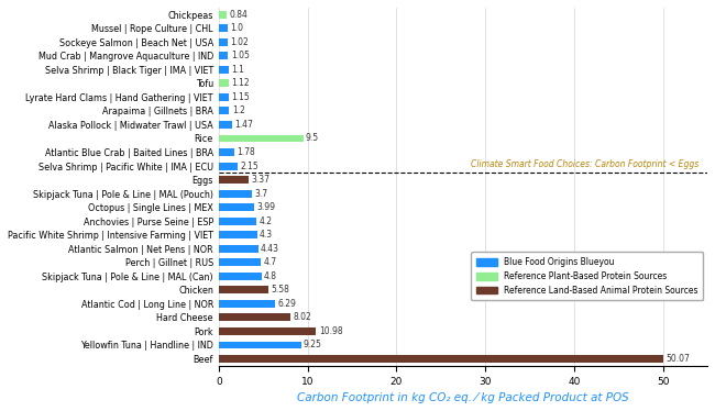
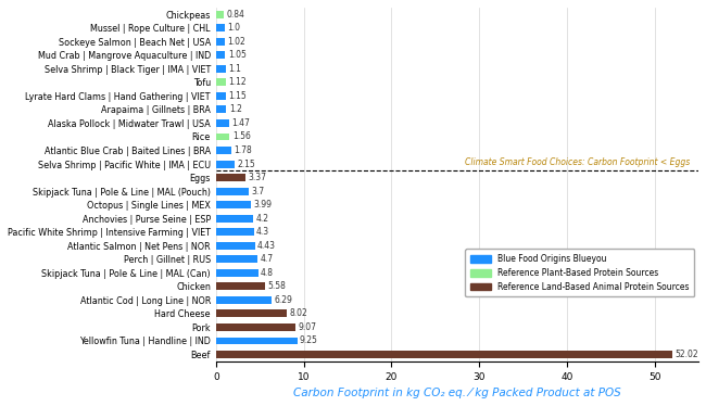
Rice: 9.5 -> 1.56
Pork: 10.98 -> 9.07
Beef: 50.07 -> 52.02
